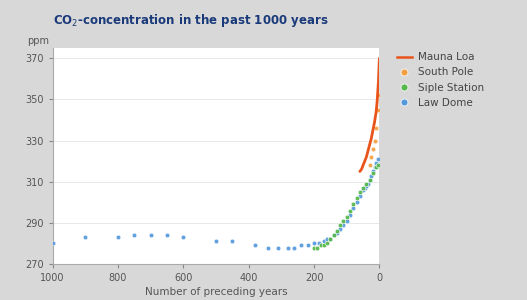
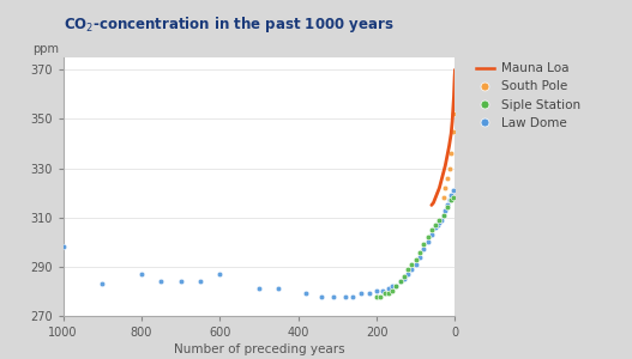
Law Dome/1000: 280 -> 298
Law Dome/800: 283 -> 287
Law Dome/600: 283 -> 287
